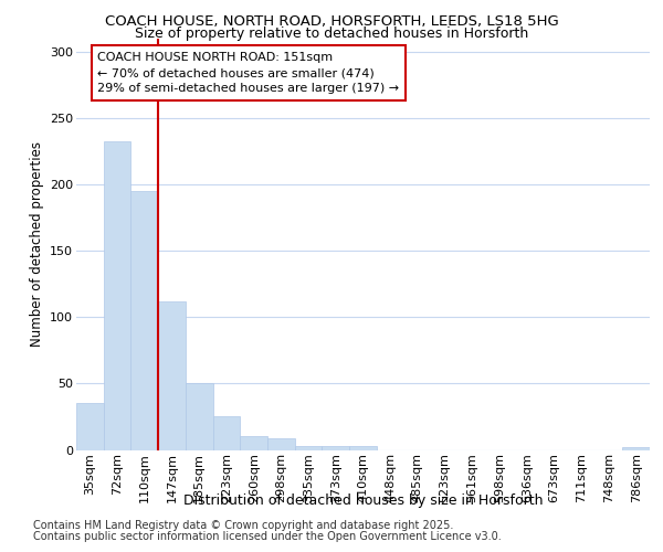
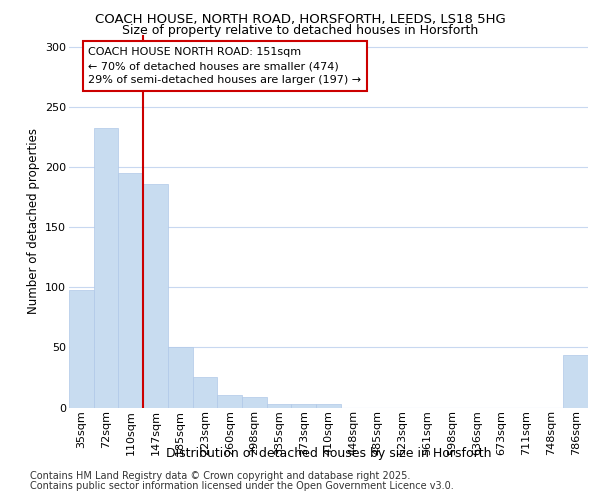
35sqm: 35 -> 98
147sqm: 112 -> 186
786sqm: 2 -> 44
